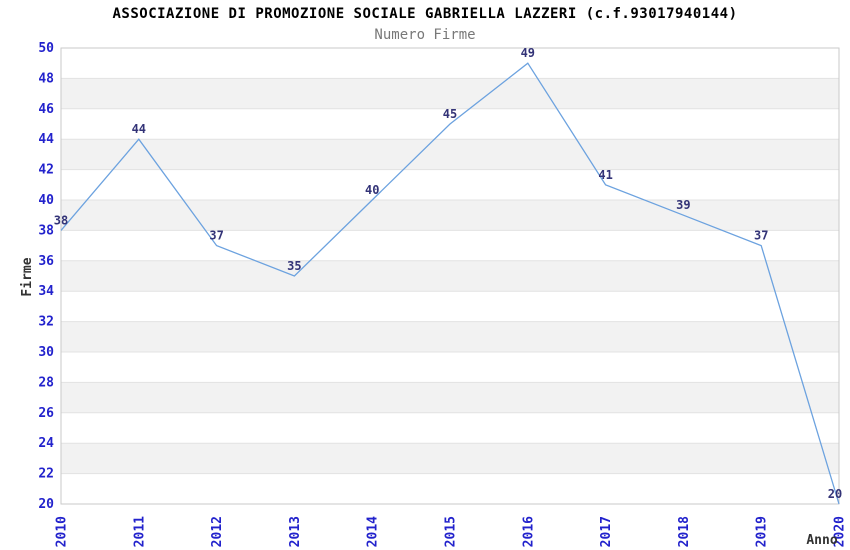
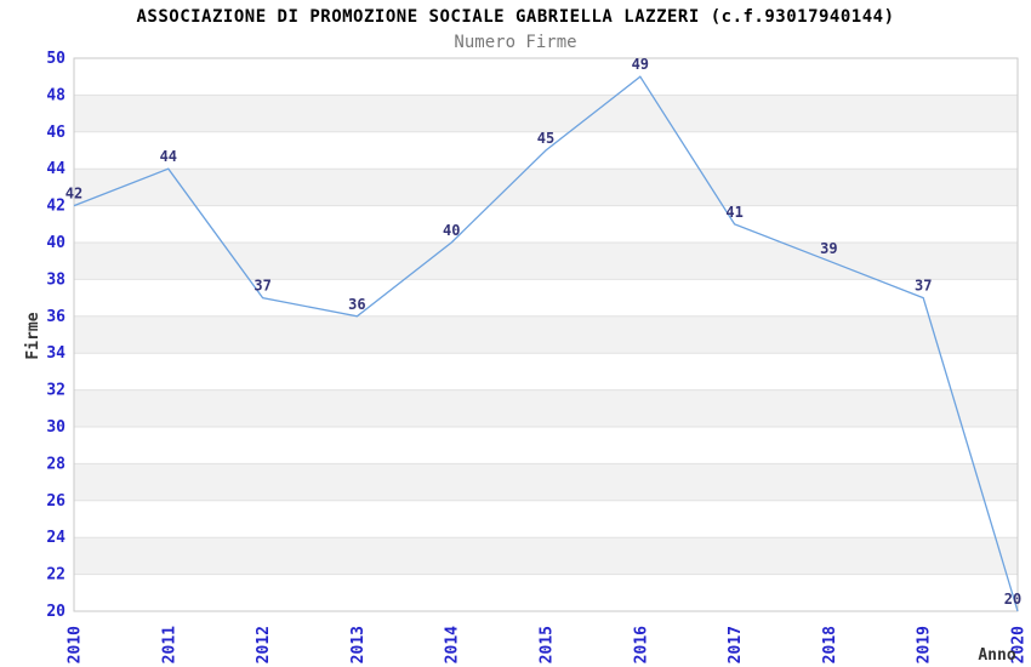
2010: 38 -> 42
2013: 35 -> 36
